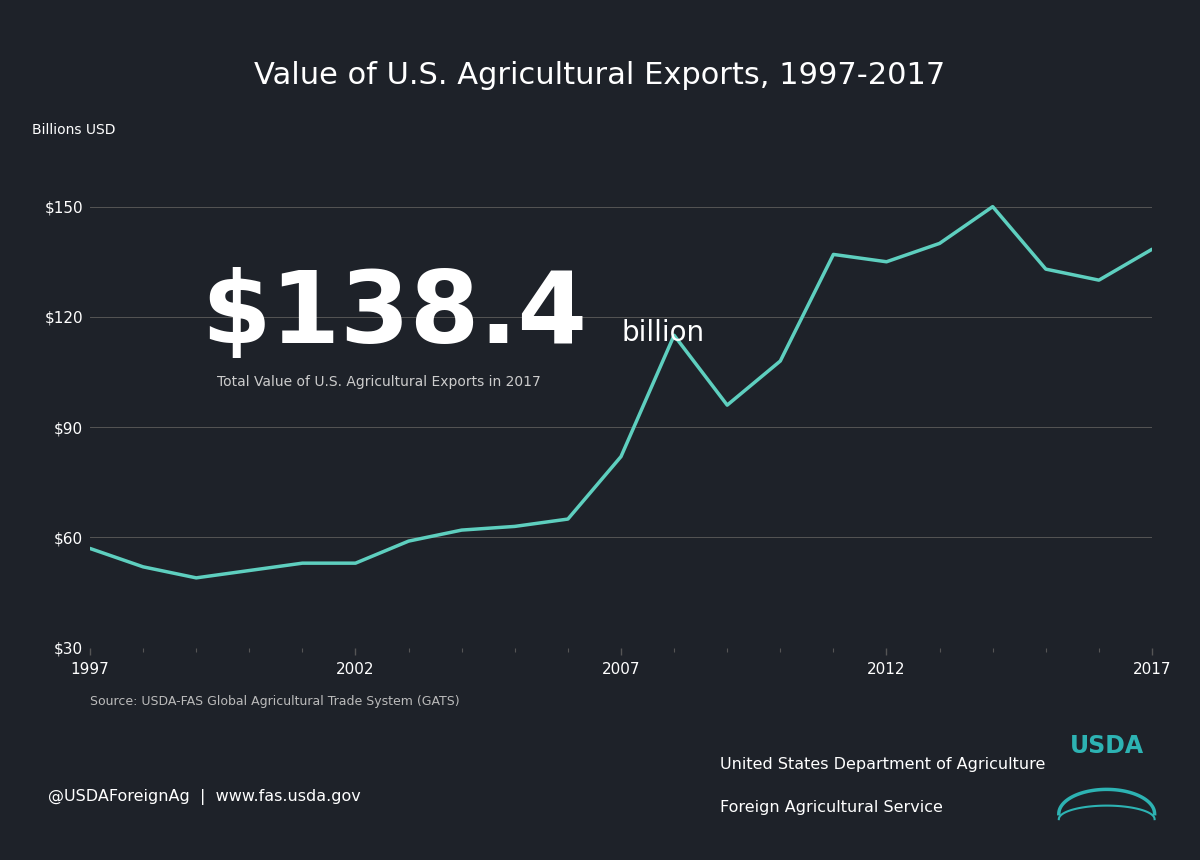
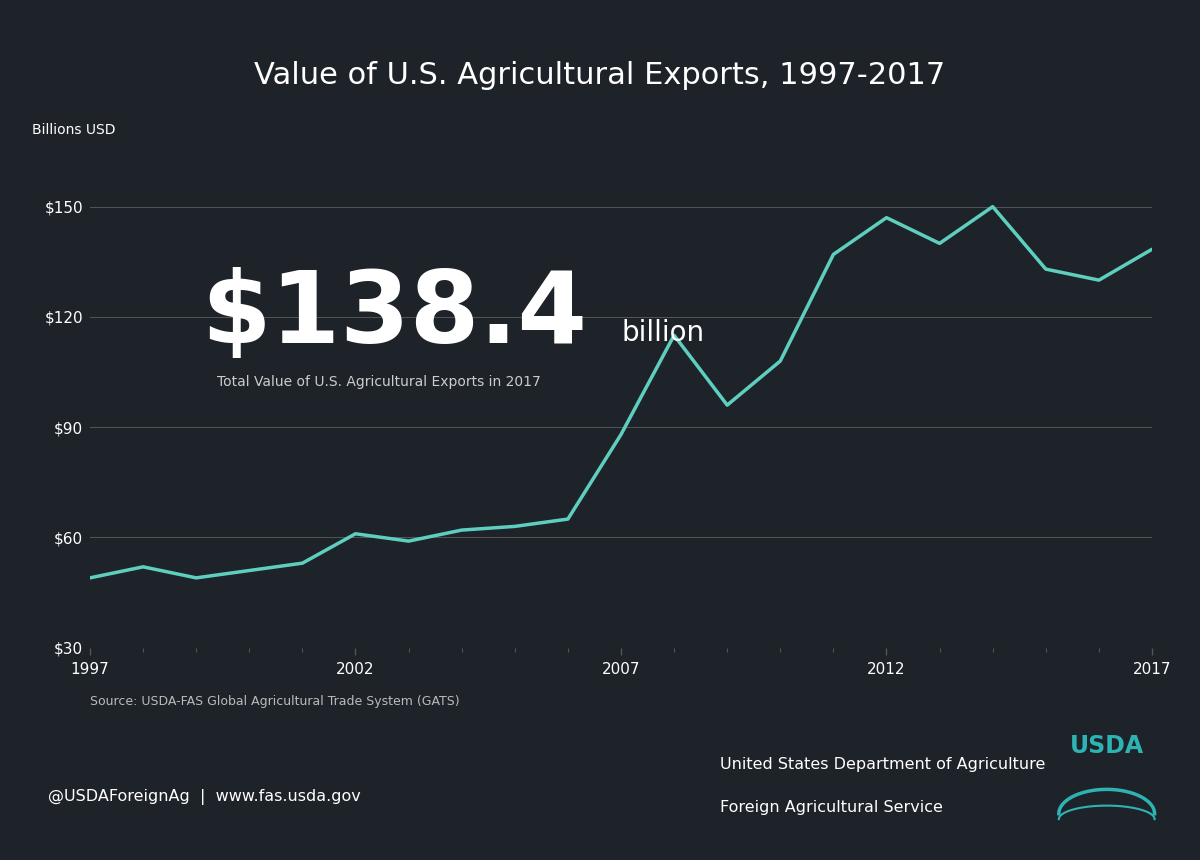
1997: $57.0 -> $49.0
2002: $53.0 -> $61.0
2007: $82.0 -> $88.0
2012: $135.0 -> $147.0
